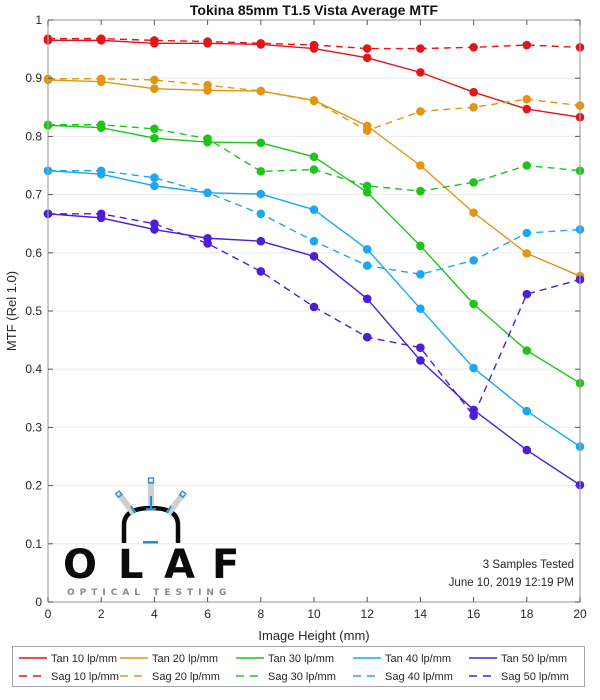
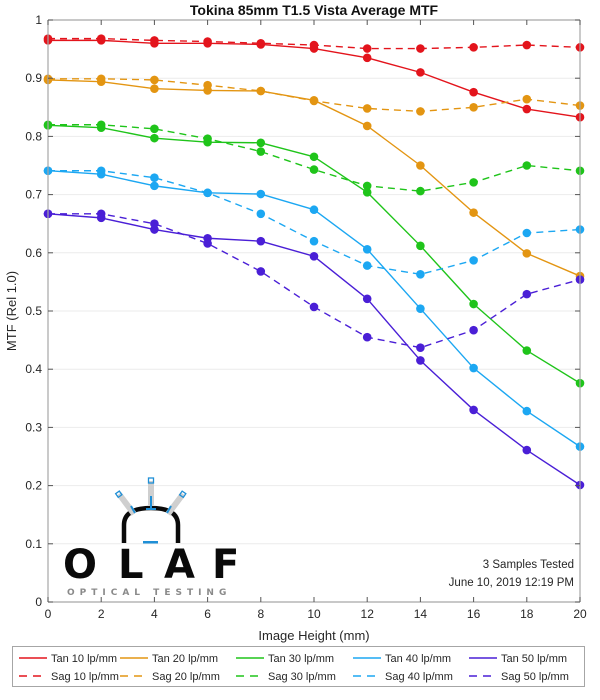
Sag 30 lp/mm/8: 0.74 -> 0.77
Sag 20 lp/mm/12: 0.81 -> 0.85
Sag 50 lp/mm/16: 0.32 -> 0.47
